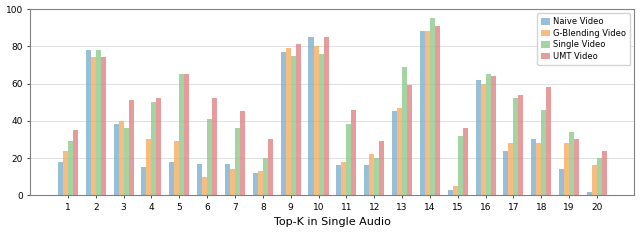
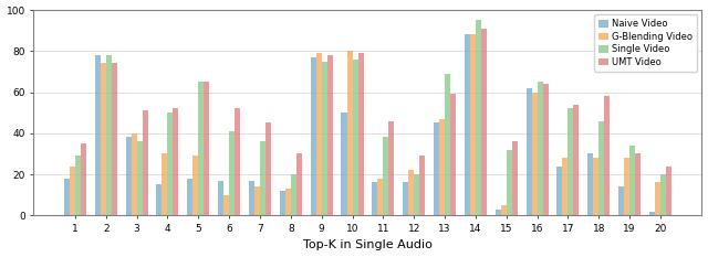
UMT Video/9: 81 -> 78
Naive Video/10: 85 -> 50
UMT Video/10: 85 -> 79
